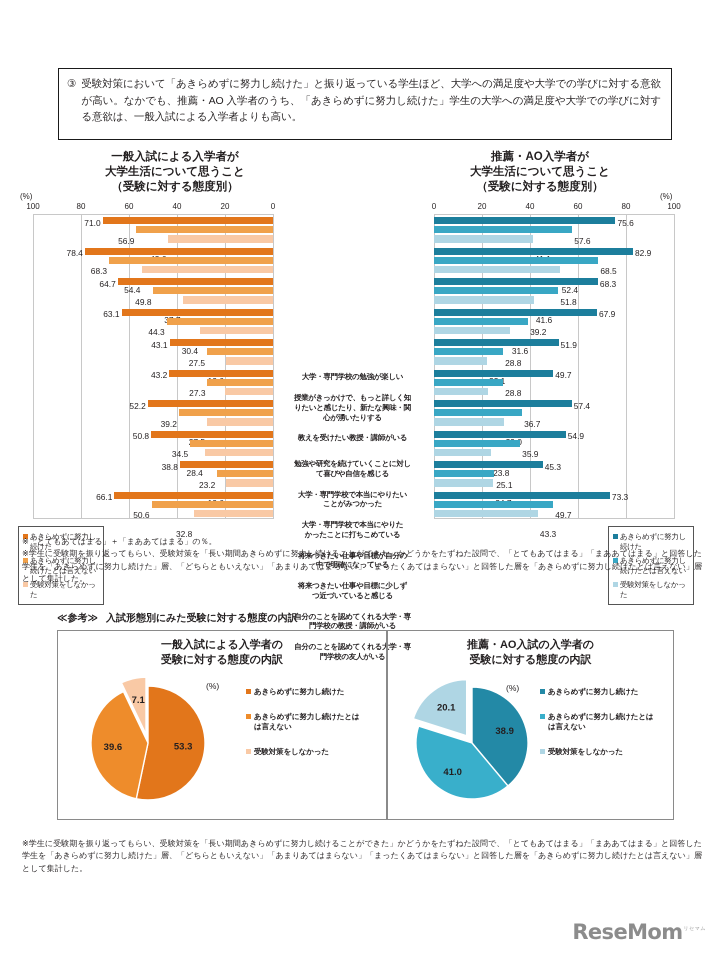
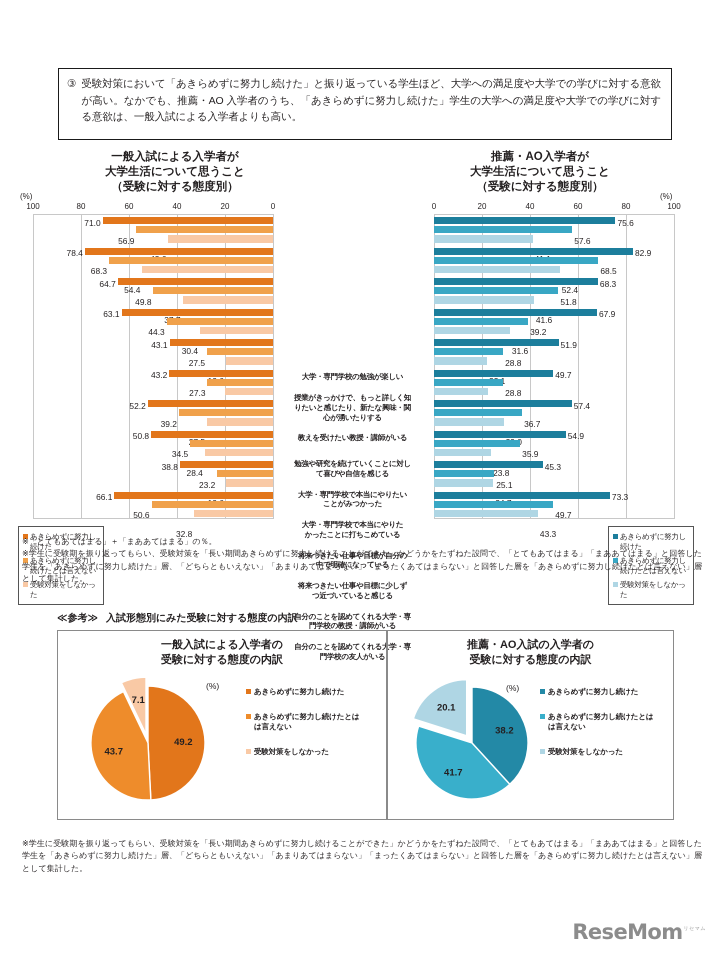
一般入試による入学者の受験に対する態度の内訳/あきらめずに努力し続けた: 53.3 -> 49.2
一般入試による入学者の受験に対する態度の内訳/あきらめずに努力し続けたとは言えない: 39.6 -> 43.7
推薦・AO入試の入学者の受験に対する態度の内訳/あきらめずに努力し続けた: 38.9 -> 38.2
推薦・AO入試の入学者の受験に対する態度の内訳/あきらめずに努力し続けたとは言えない: 41.0 -> 41.7
